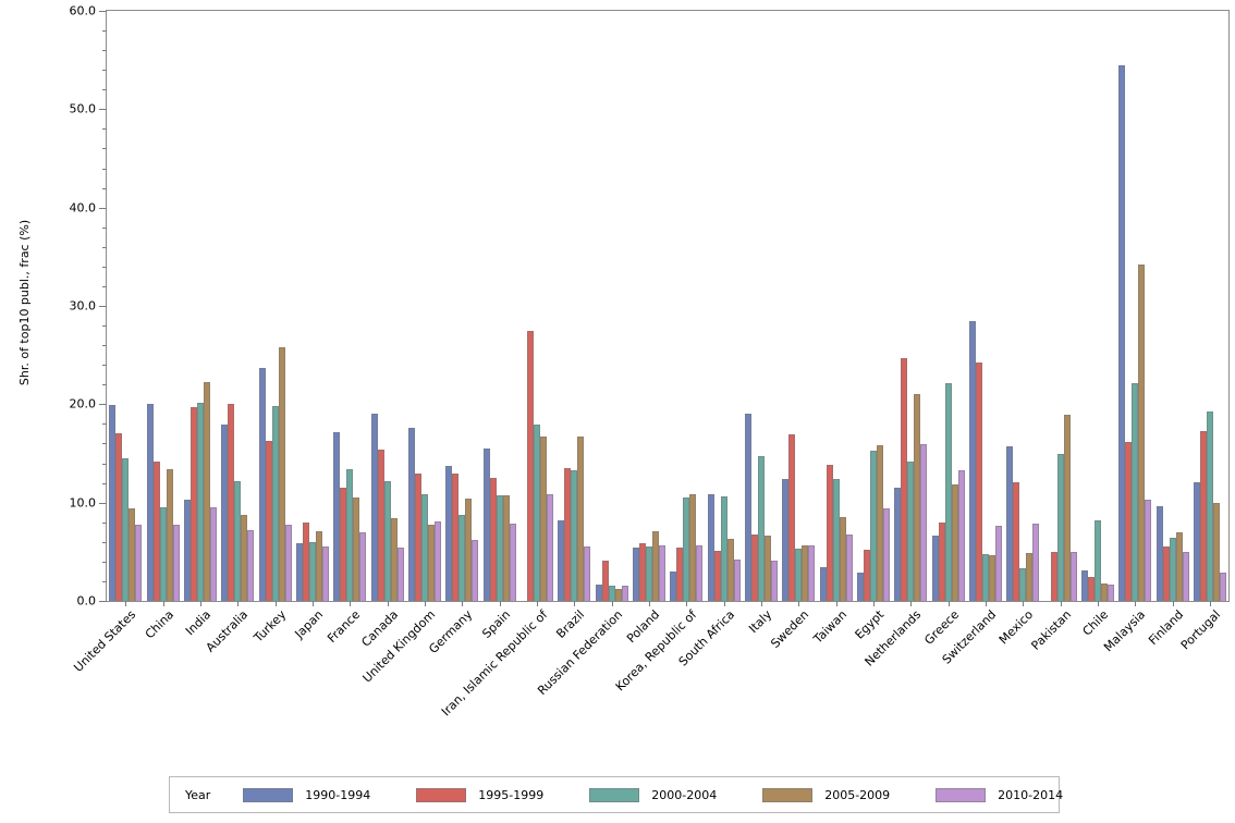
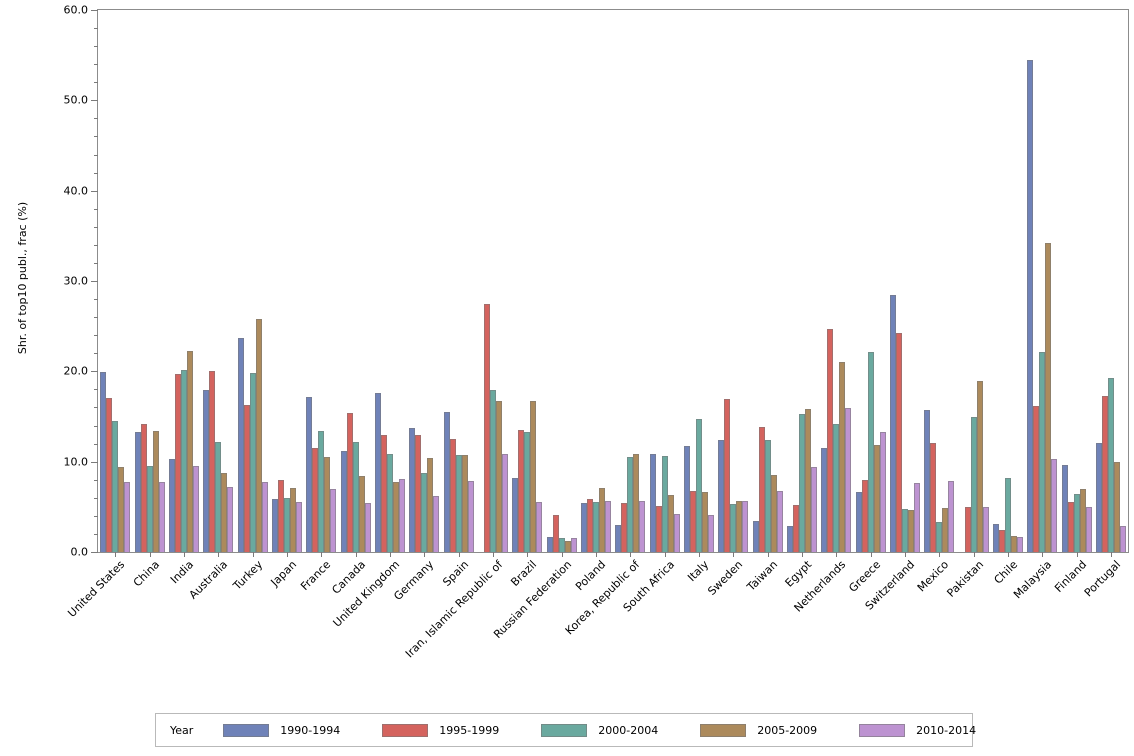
1990-1994/China: 20 -> 13
1990-1994/Canada: 19 -> 11
1990-1994/Italy: 19 -> 12
